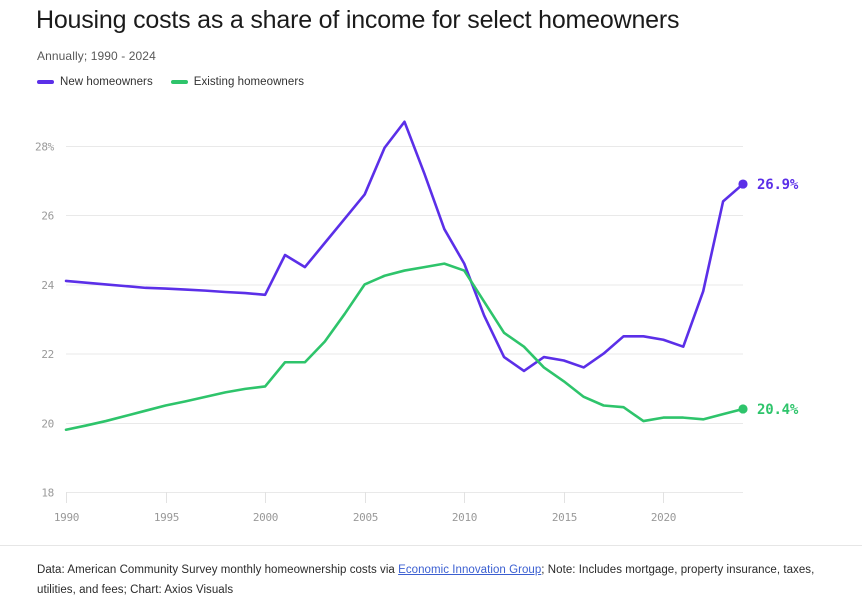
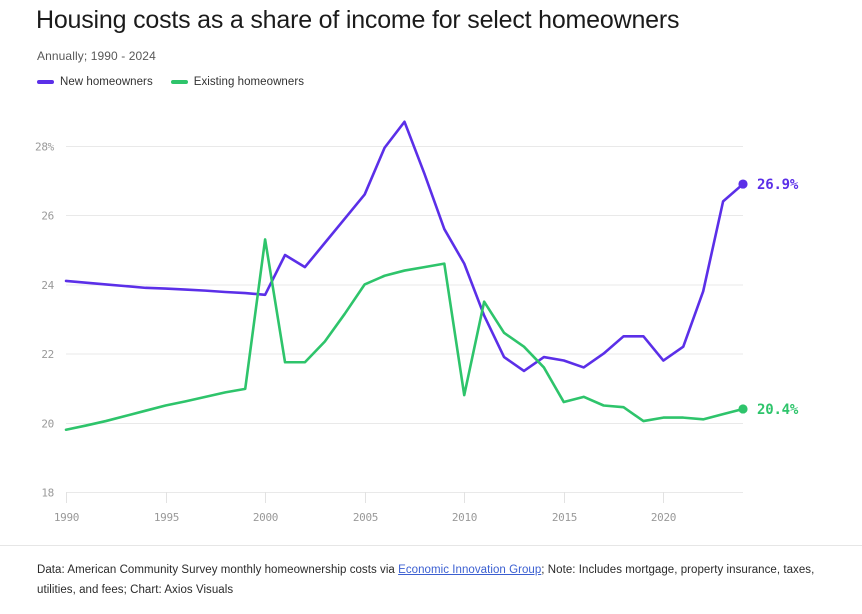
Existing homeowners/2000: 21.1% -> 25.3%
Existing homeowners/2010: 24.4% -> 20.8%
Existing homeowners/2015: 21.2% -> 20.6%
New homeowners/2020: 22.4% -> 21.8%
